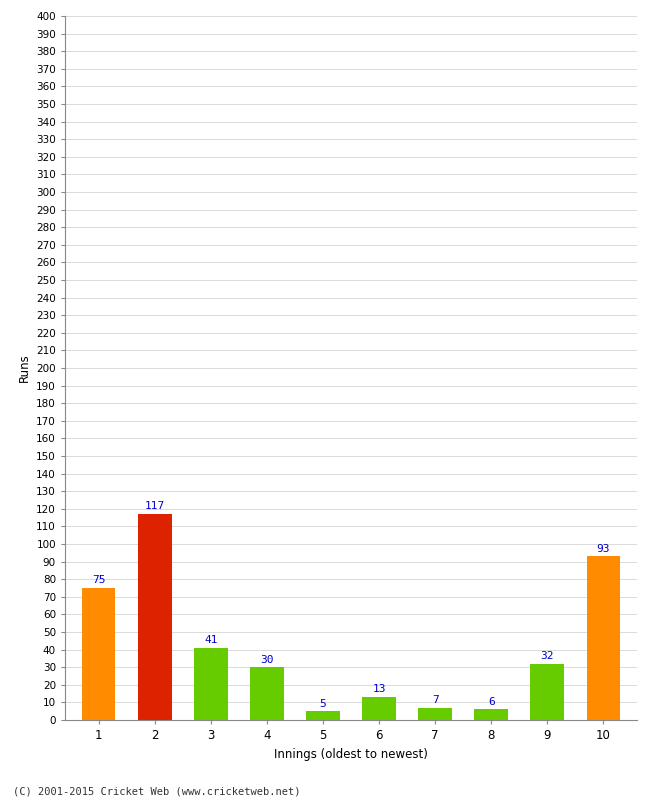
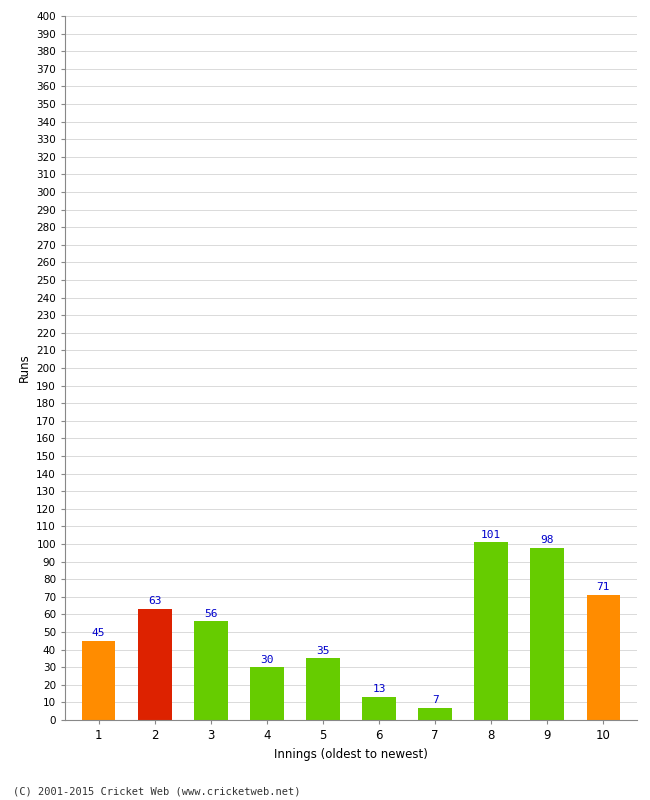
1: 75 -> 45
2: 117 -> 63
3: 41 -> 56
5: 5 -> 35
8: 6 -> 101
9: 32 -> 98
10: 93 -> 71
